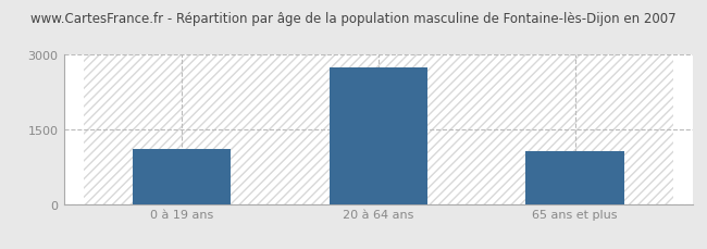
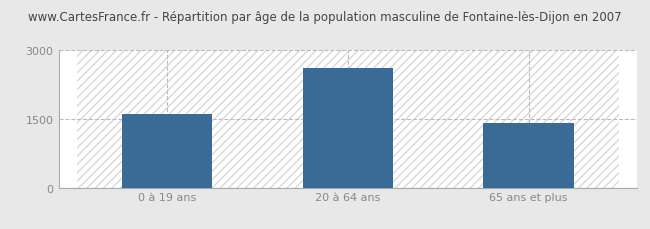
0 à 19 ans: 1100 -> 1600
20 à 64 ans: 2720 -> 2600
65 ans et plus: 1050 -> 1400
